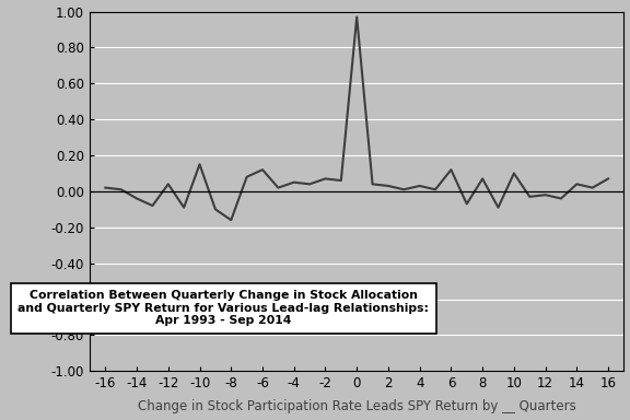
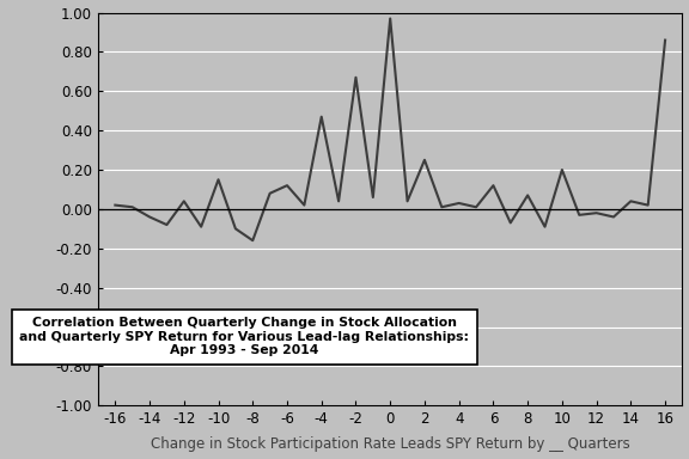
-4: 0.05 -> 0.47
-2: 0.07 -> 0.67
2: 0.03 -> 0.25
10: 0.10 -> 0.20
16: 0.07 -> 0.86
